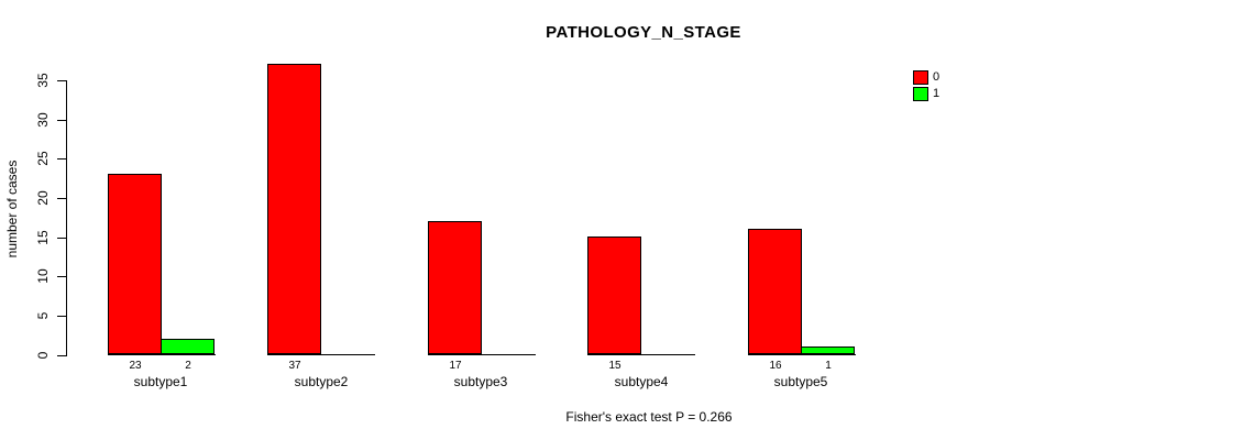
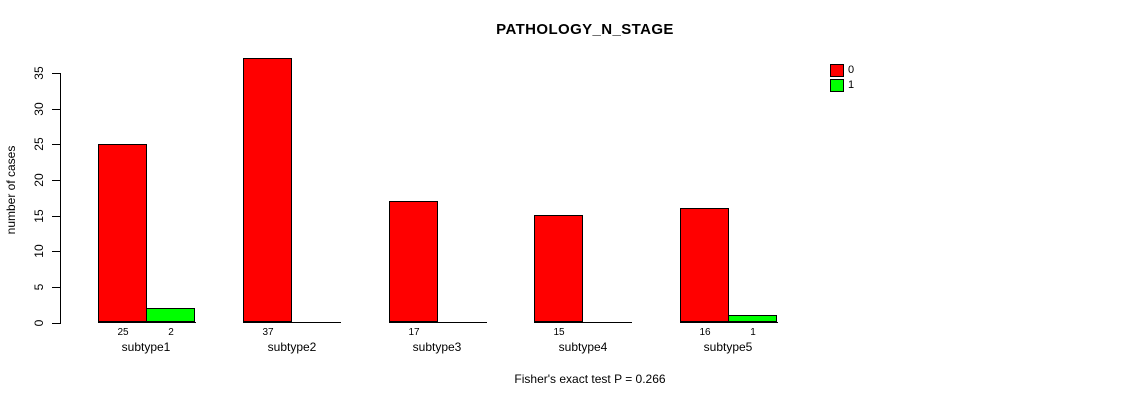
0/subtype1: 23 -> 25
